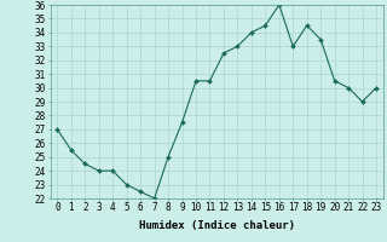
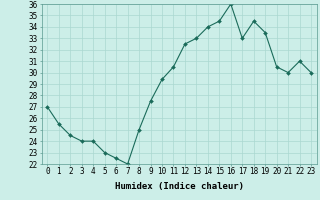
10: 30.5 -> 29.4
22: 29.0 -> 31.0
